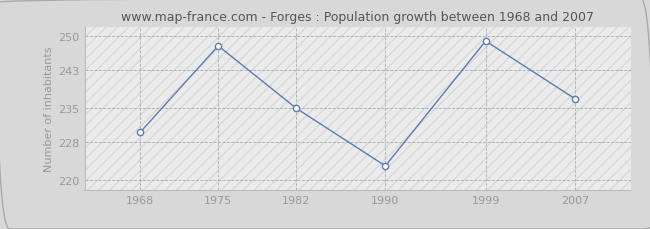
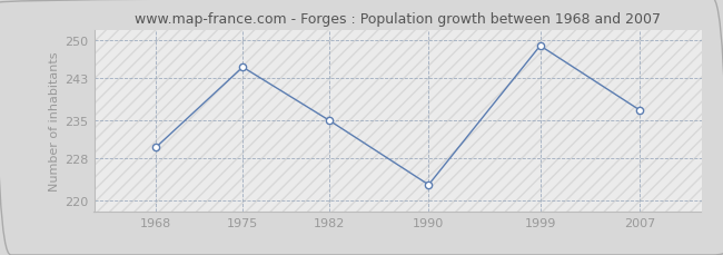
1975: 248 -> 245
